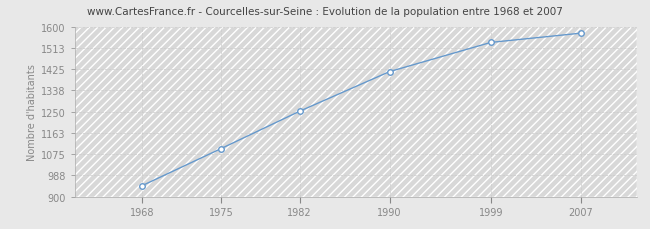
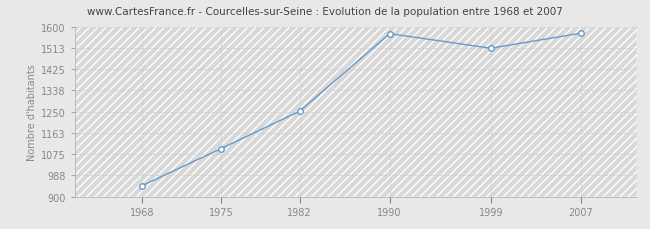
1990: 1415 -> 1571
1999: 1535 -> 1511
